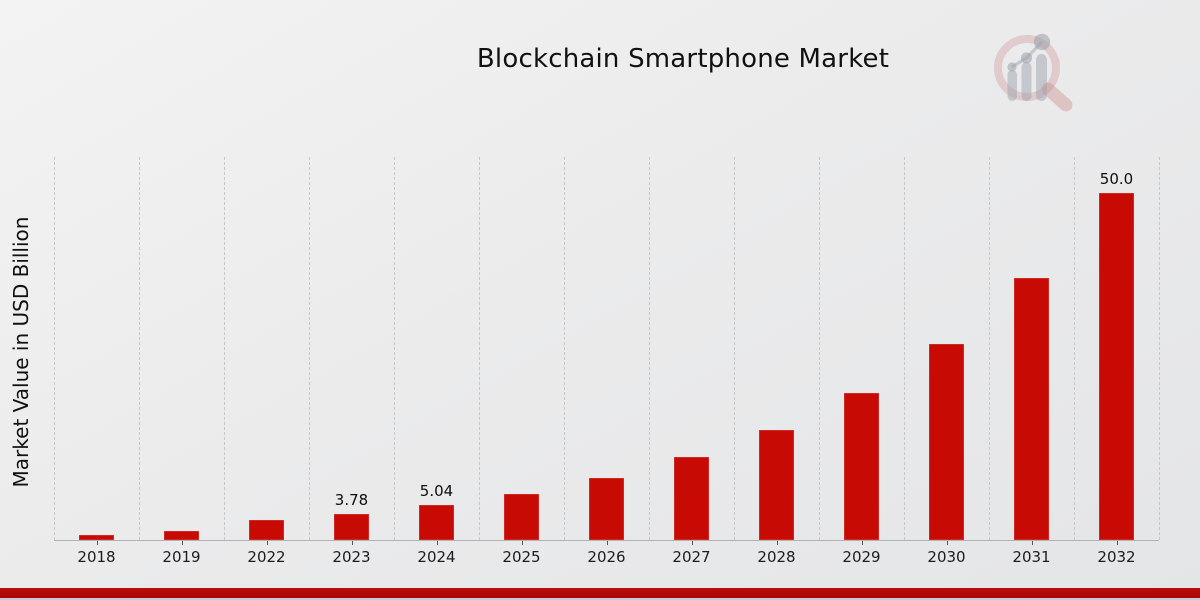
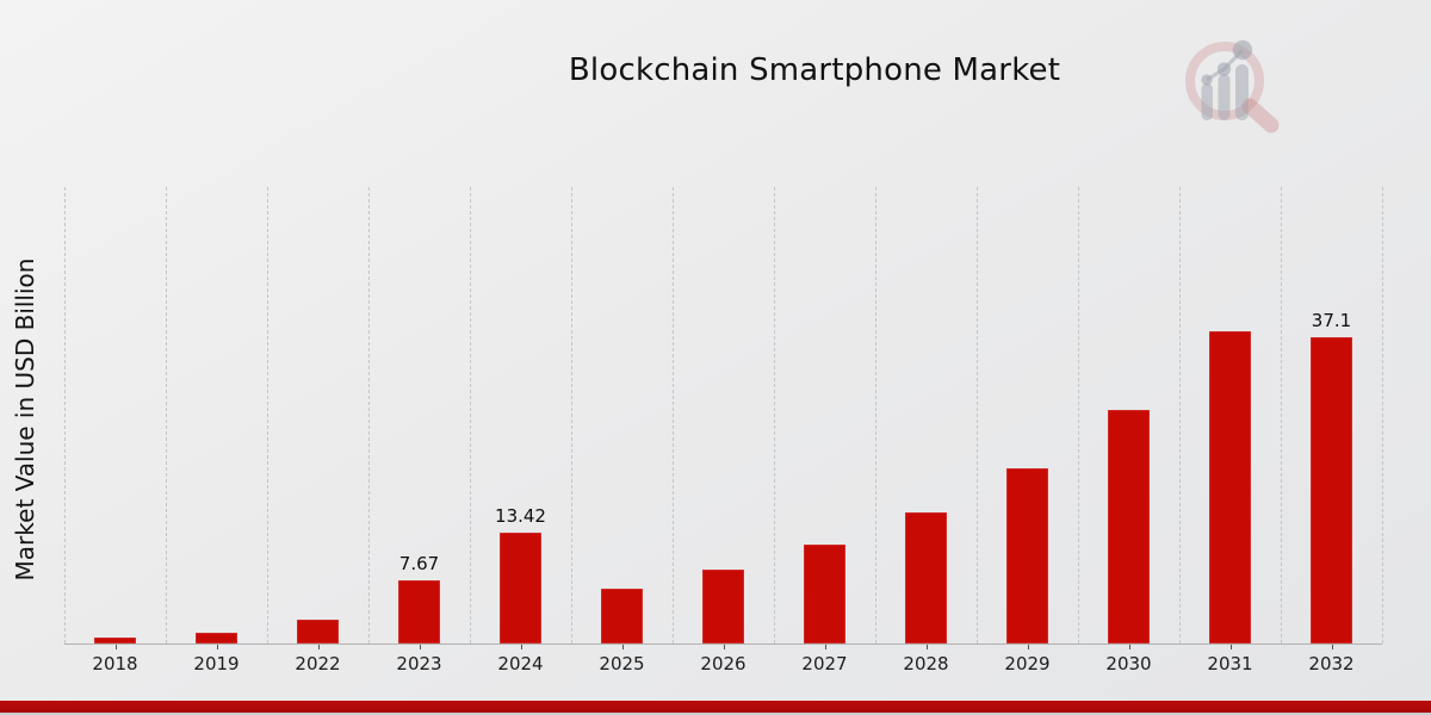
2023: 3.78 -> 7.67
2024: 5.04 -> 13.42
2032: 50.0 -> 37.1
